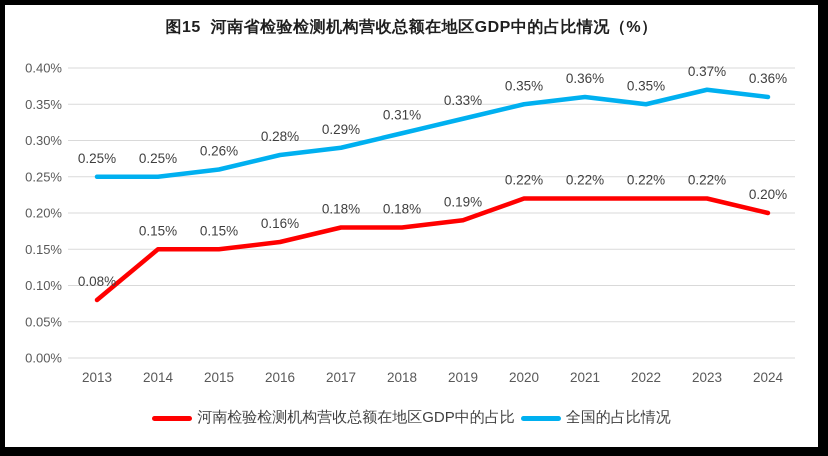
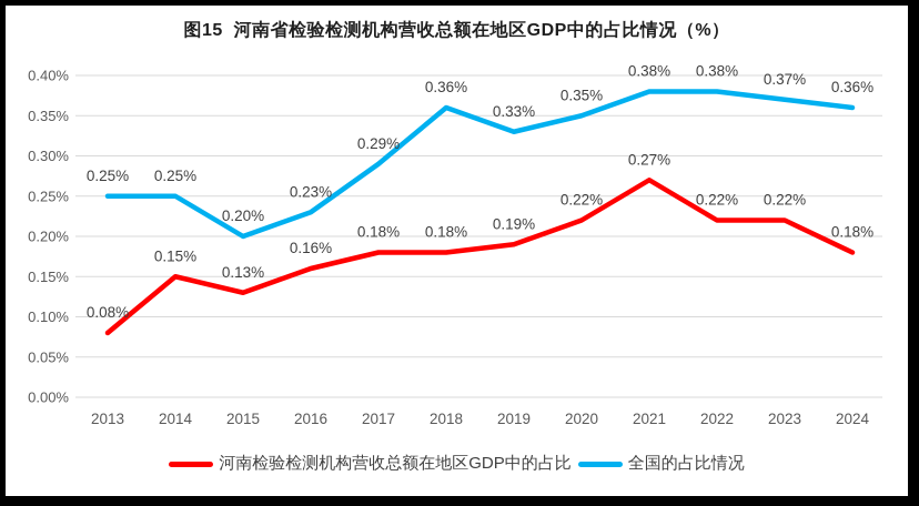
河南检验检测机构营收总额在地区GDP中的占比/2015: 0.15% -> 0.13%
全国的占比情况/2015: 0.26% -> 0.20%
全国的占比情况/2016: 0.28% -> 0.23%
全国的占比情况/2018: 0.31% -> 0.36%
河南检验检测机构营收总额在地区GDP中的占比/2021: 0.22% -> 0.27%
全国的占比情况/2021: 0.36% -> 0.38%
全国的占比情况/2022: 0.35% -> 0.38%
河南检验检测机构营收总额在地区GDP中的占比/2024: 0.20% -> 0.18%
